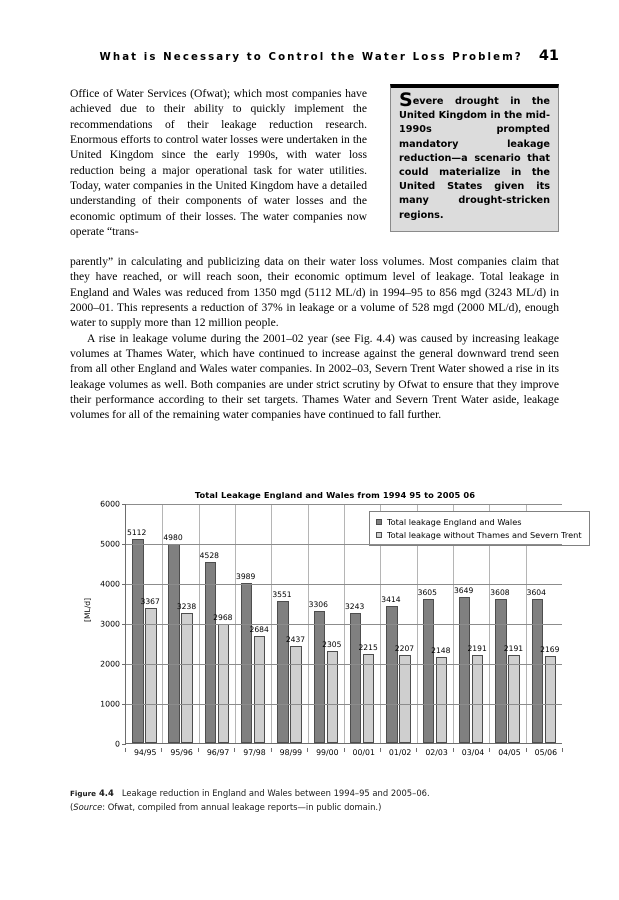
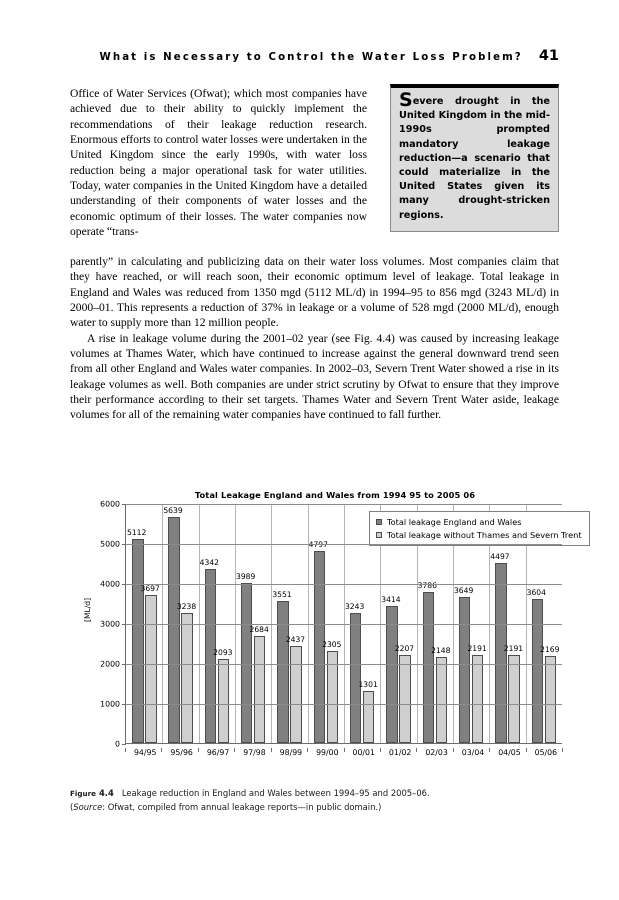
Total leakage without Thames and Severn Trent/94/95: 3367 -> 3697
Total leakage England and Wales/95/96: 4980 -> 5639
Total leakage England and Wales/96/97: 4528 -> 4342
Total leakage without Thames and Severn Trent/96/97: 2968 -> 2093
Total leakage England and Wales/99/00: 3306 -> 4797
Total leakage without Thames and Severn Trent/00/01: 2215 -> 1301
Total leakage England and Wales/02/03: 3605 -> 3786
Total leakage England and Wales/04/05: 3608 -> 4497
